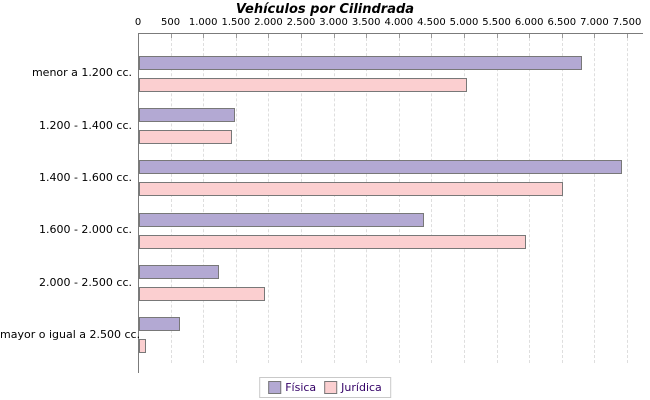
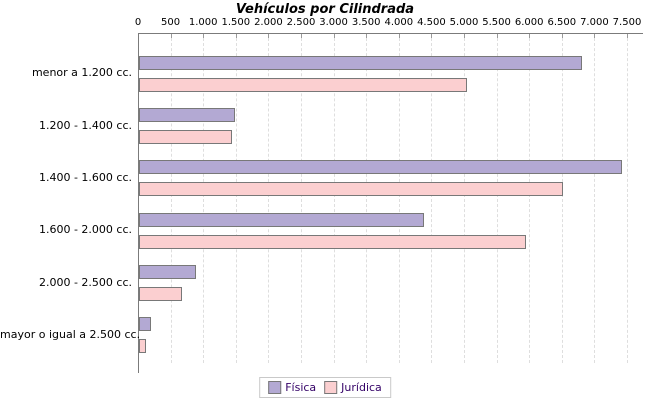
Física/2.000 - 2.500 cc.: 1200 -> 800
Jurídica/2.000 - 2.500 cc.: 1900 -> 600
Física/mayor o igual a 2.500 cc.: 600 -> 200
